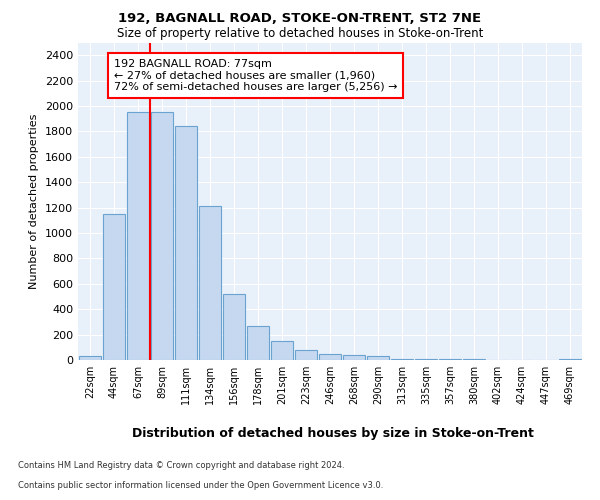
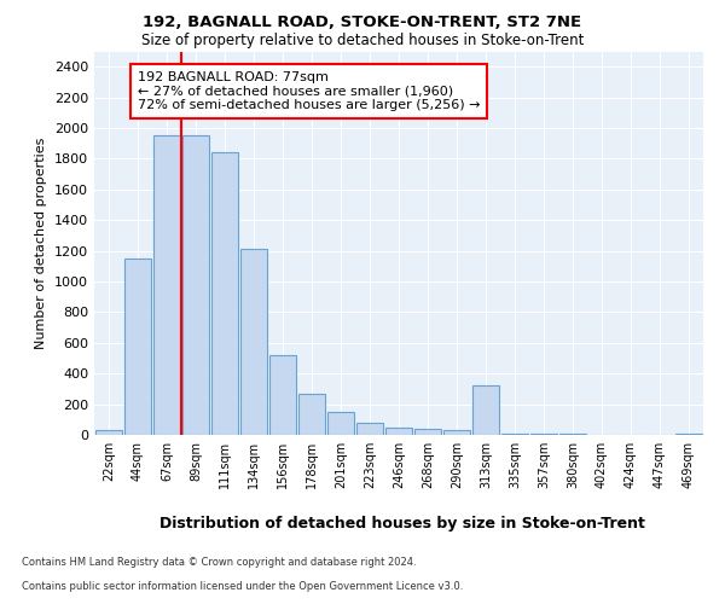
313sqm: 10 -> 320
